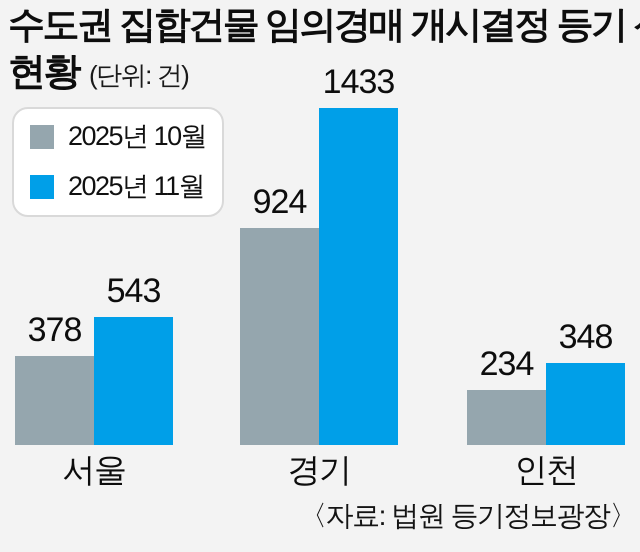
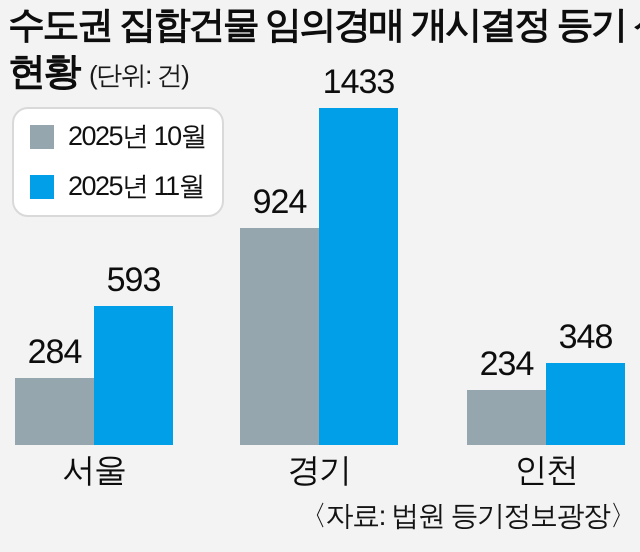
2025년 10월/서울: 378 -> 284
2025년 11월/서울: 543 -> 593
